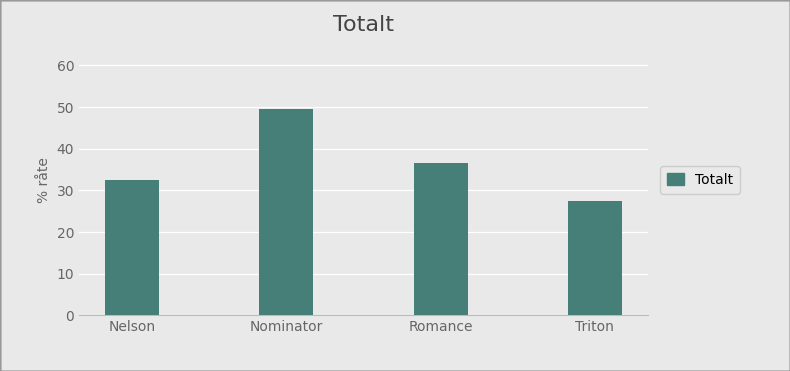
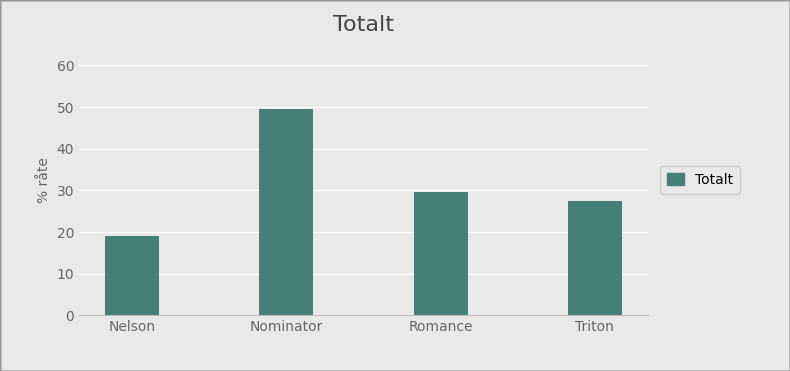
Nelson: 32.5 -> 19.0
Romance: 36.5 -> 29.5
